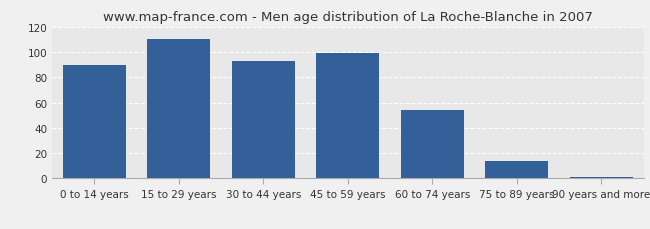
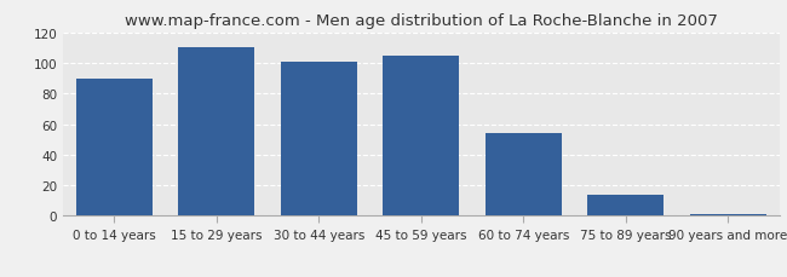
30 to 44 years: 93 -> 101
45 to 59 years: 99 -> 105
